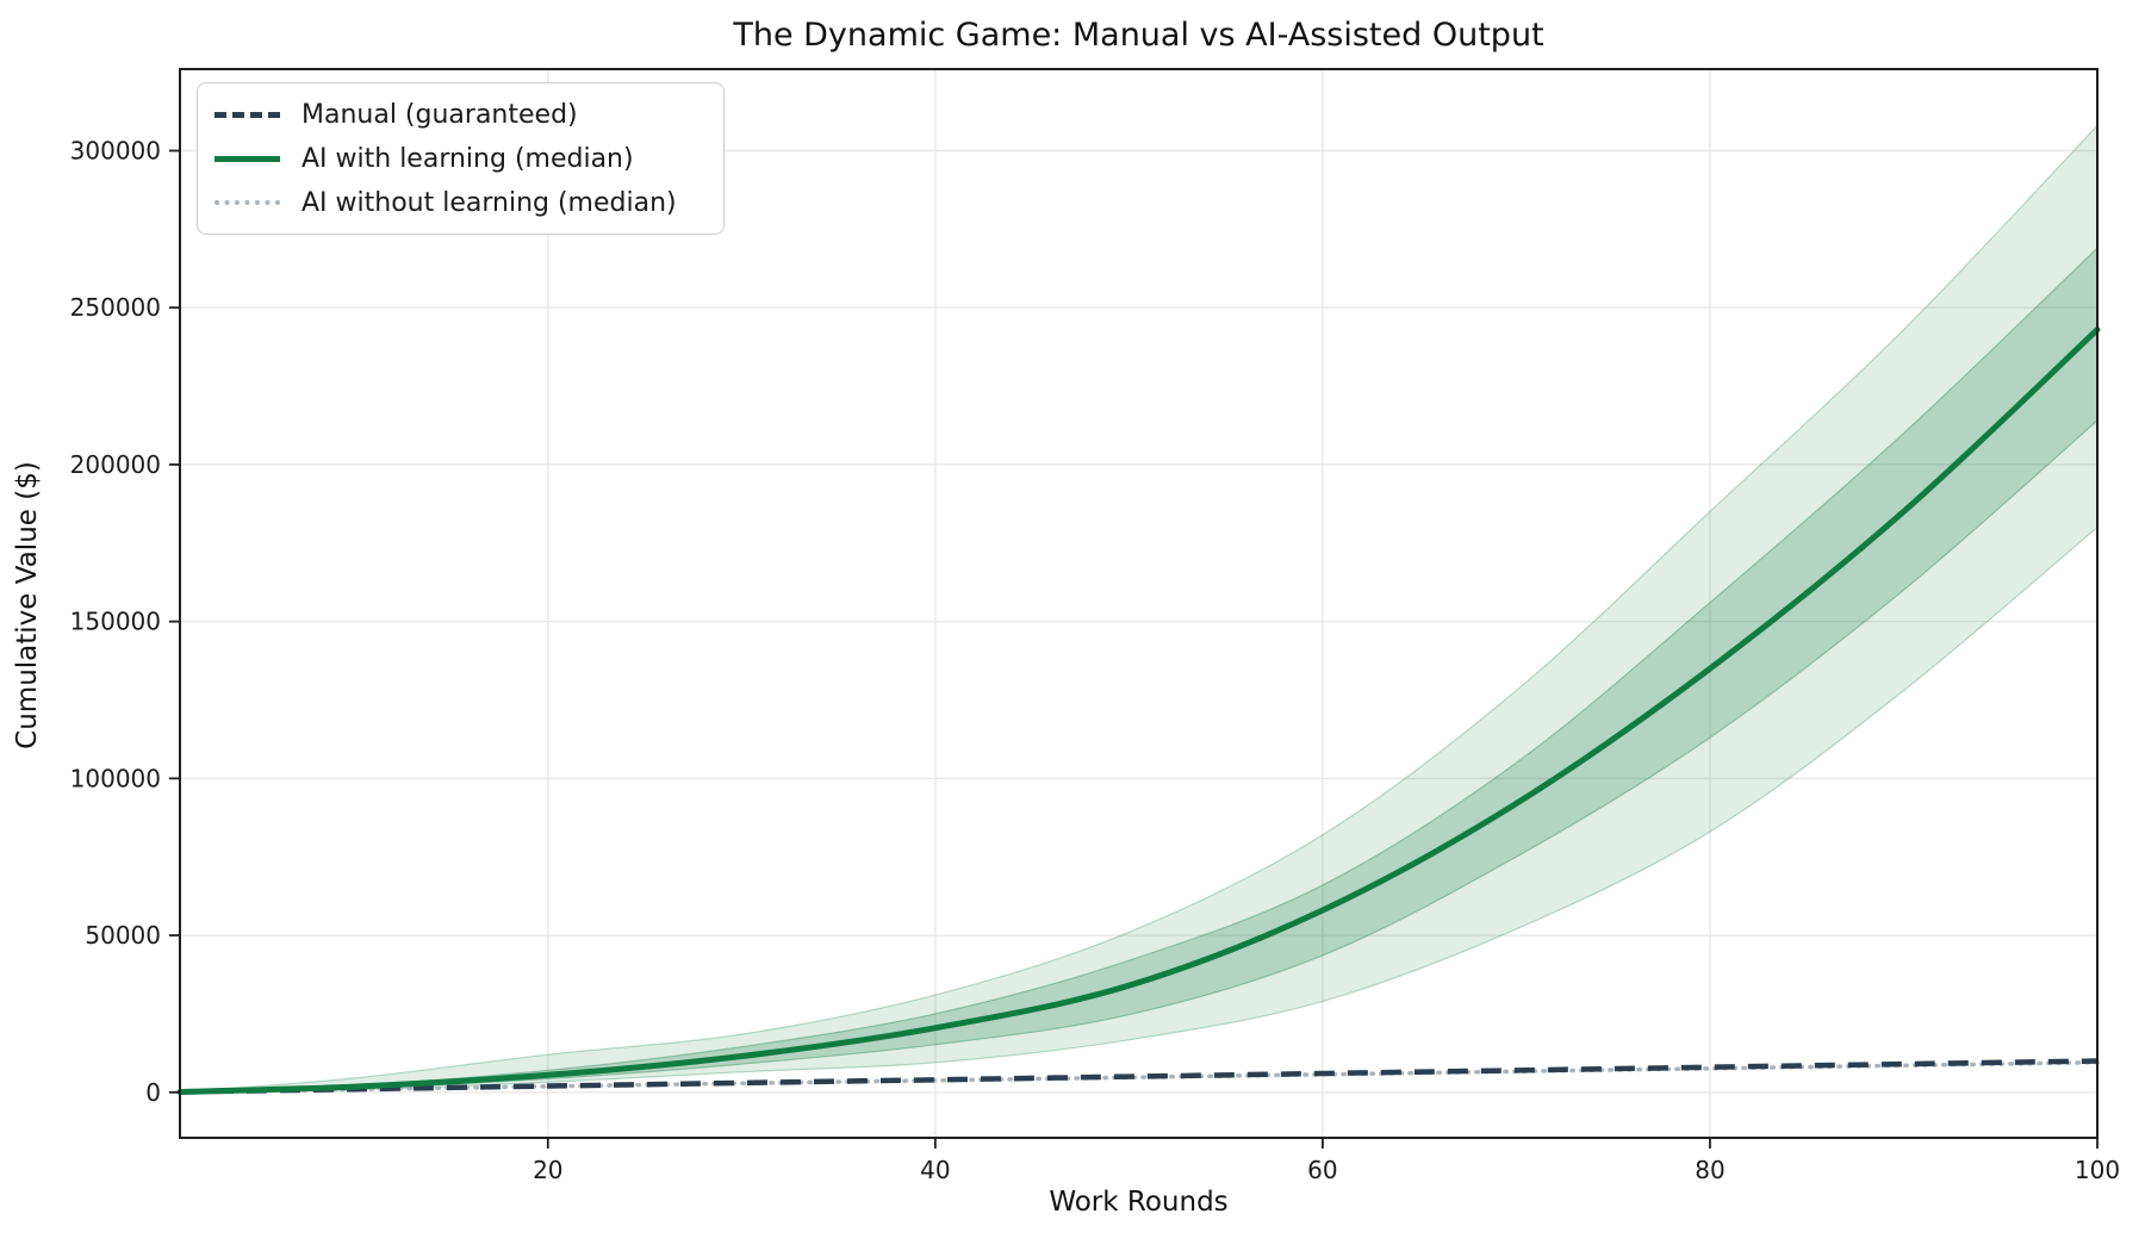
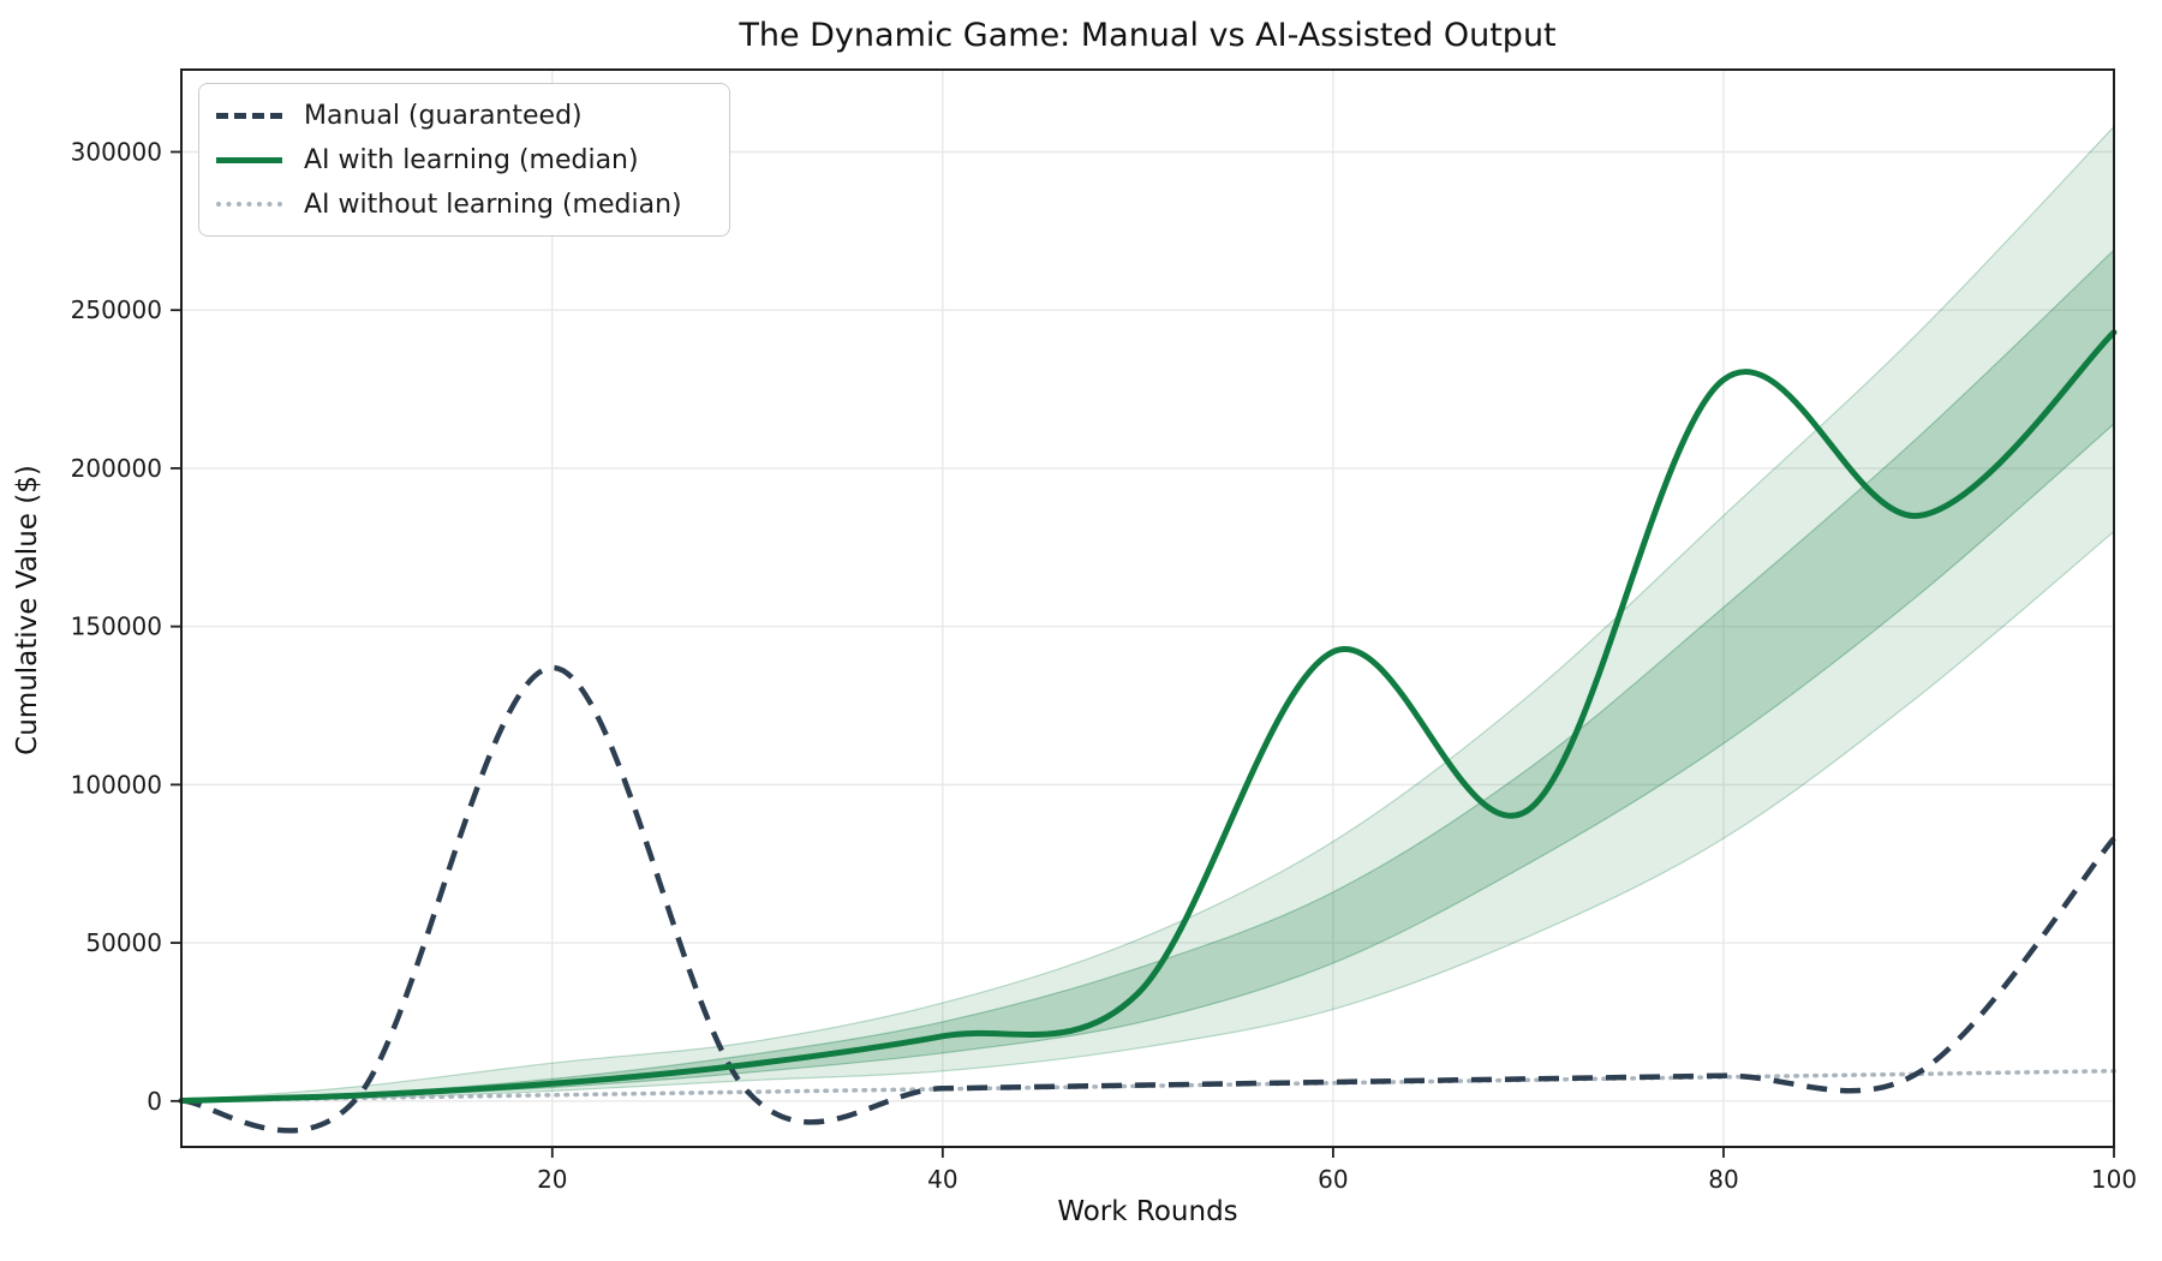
Manual (guaranteed)/20: 2000 -> 137000
AI with learning (median)/60: 58000 -> 142000
AI with learning (median)/80: 135000 -> 228000
Manual (guaranteed)/100: 10000 -> 83000
